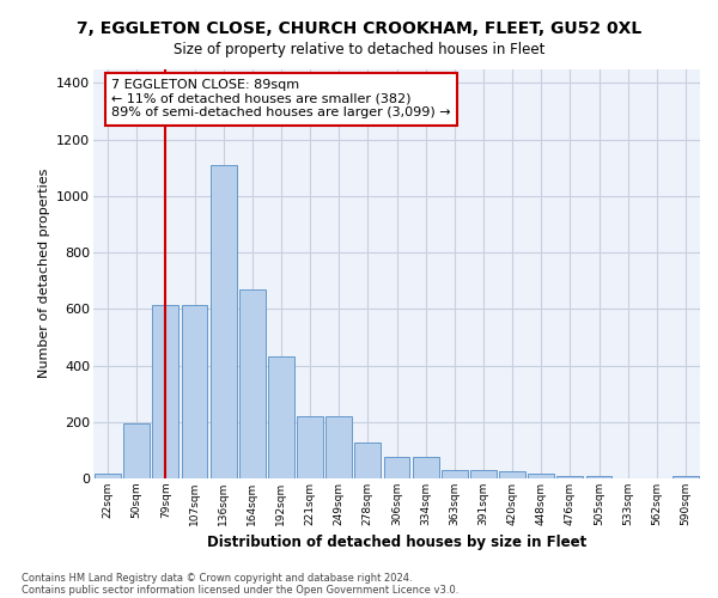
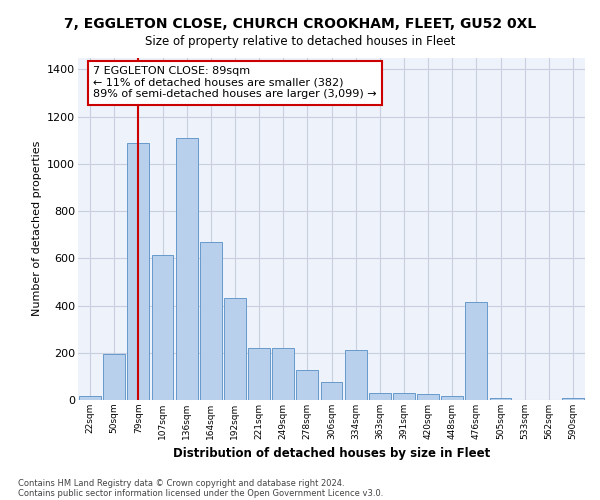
79sqm: 615 -> 1090
334sqm: 75 -> 210
476sqm: 8 -> 415
